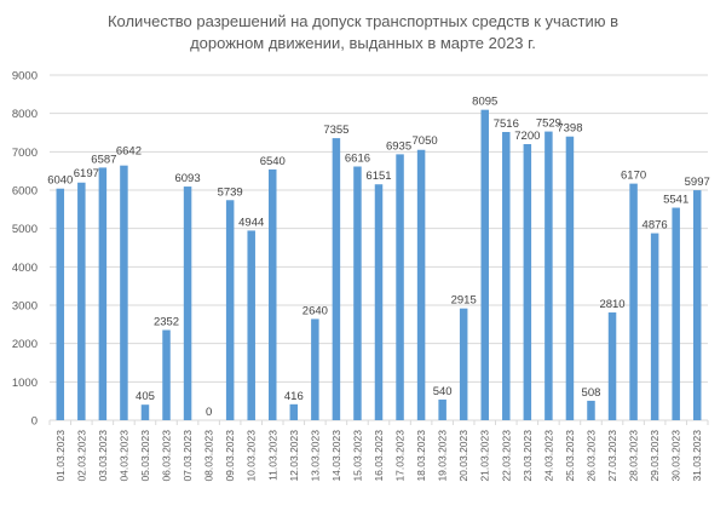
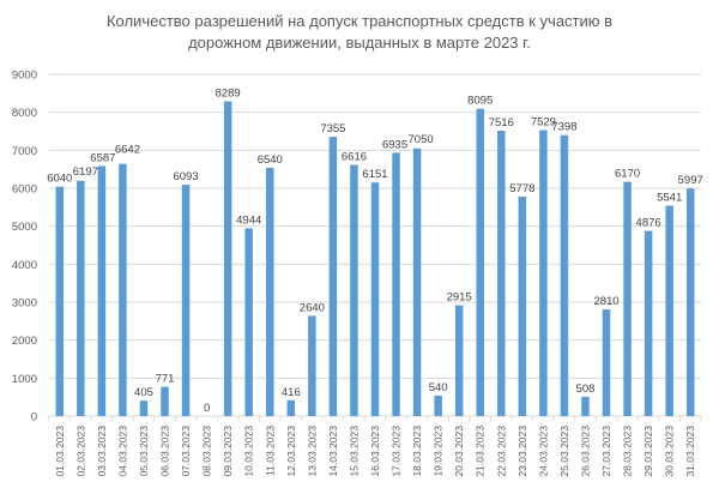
06.03.2023: 2352 -> 771
09.03.2023: 5739 -> 8289
23.03.2023: 7200 -> 5778
